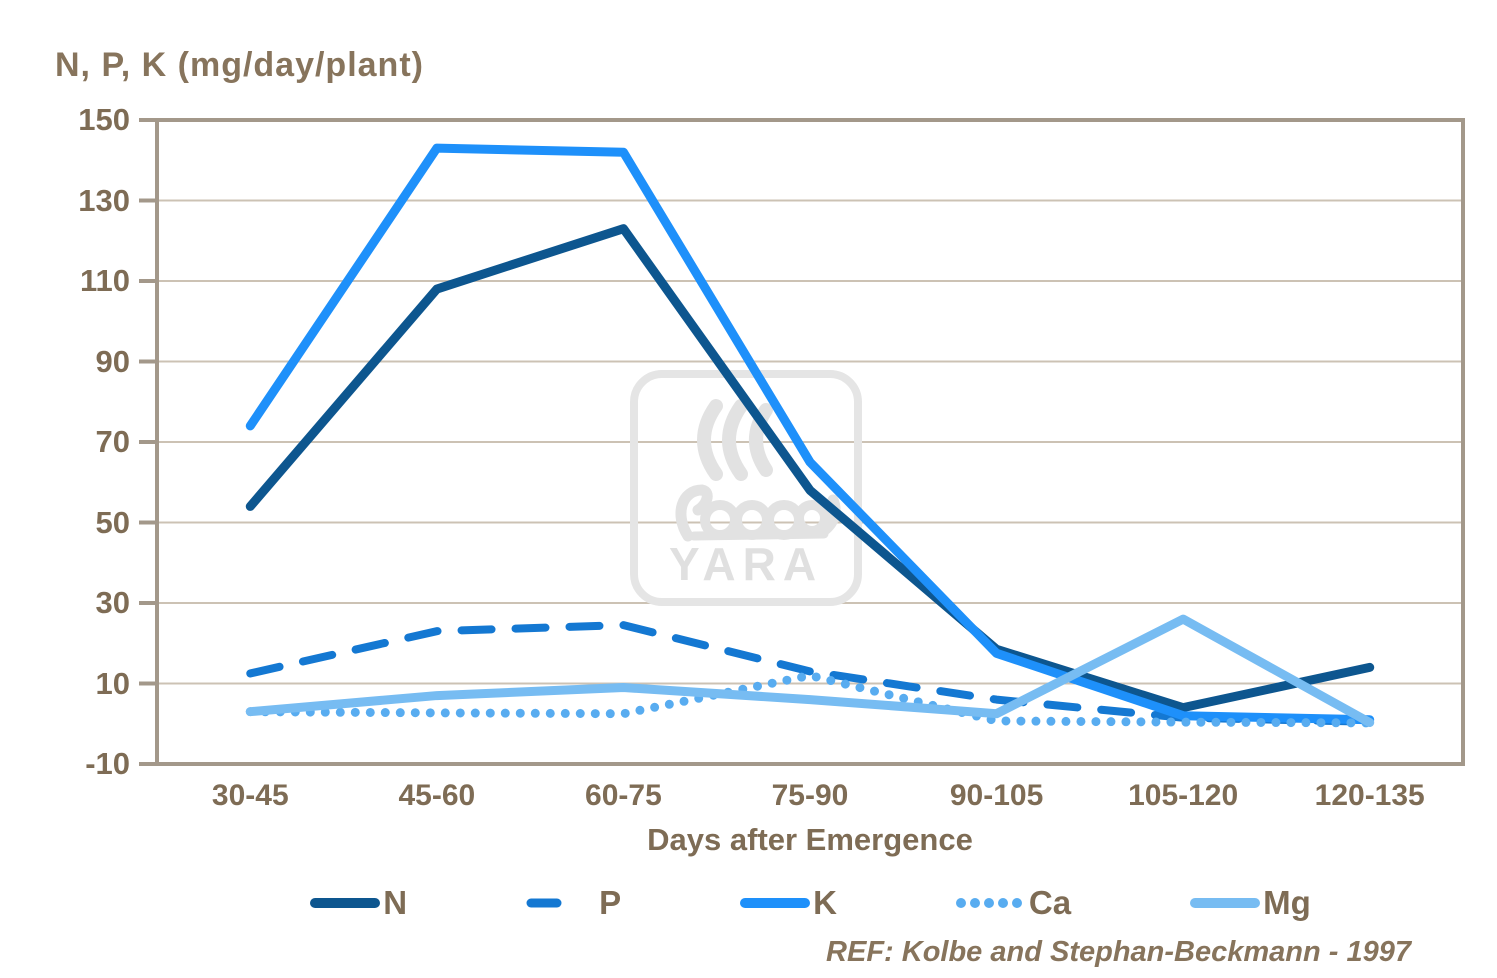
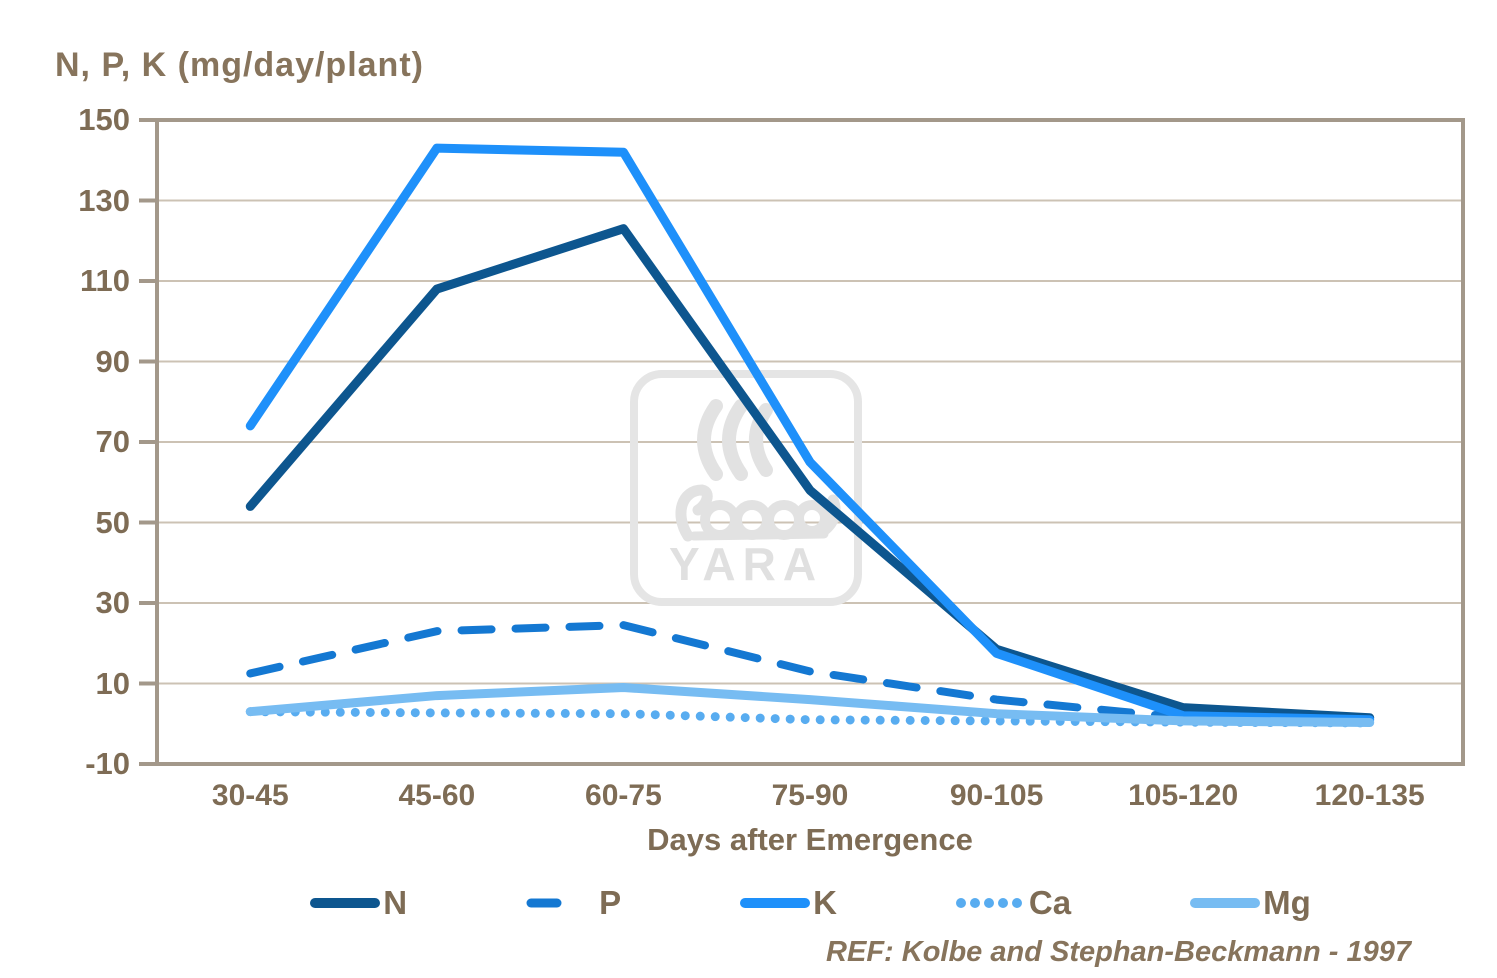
Ca/75-90: 12 -> 1
Mg/105-120: 26 -> 1
N/120-135: 14 -> 2
